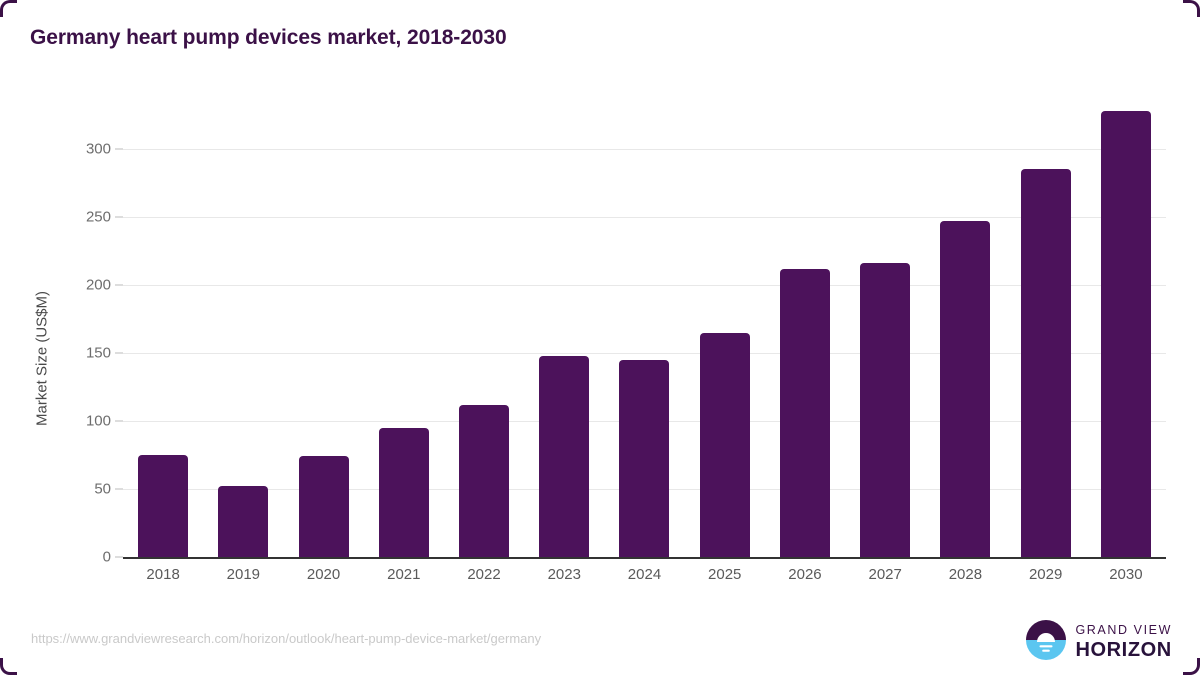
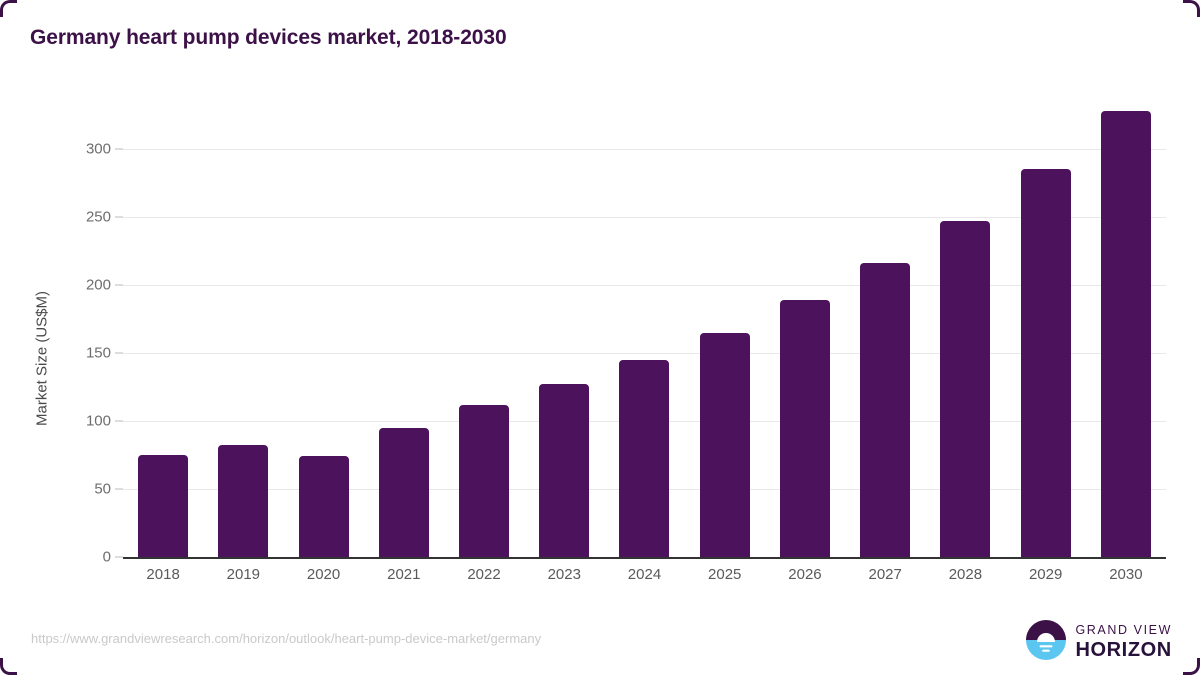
2019: 52 -> 82
2023: 148 -> 127
2026: 212 -> 189
